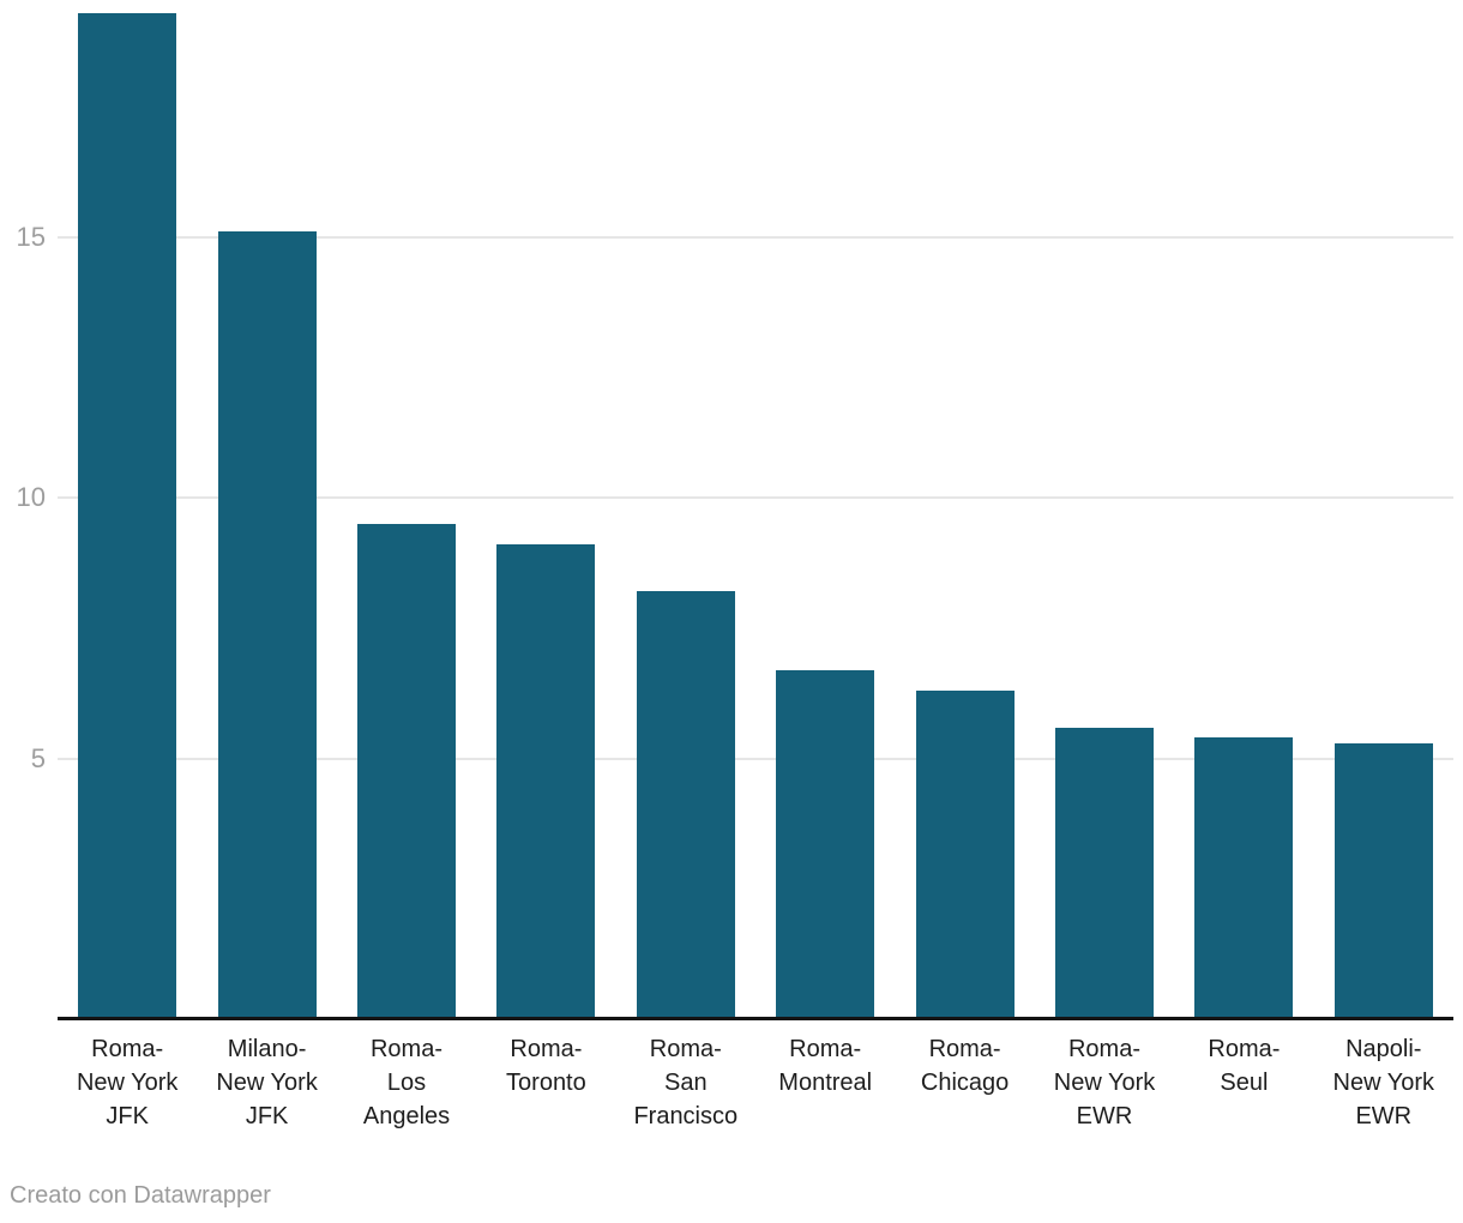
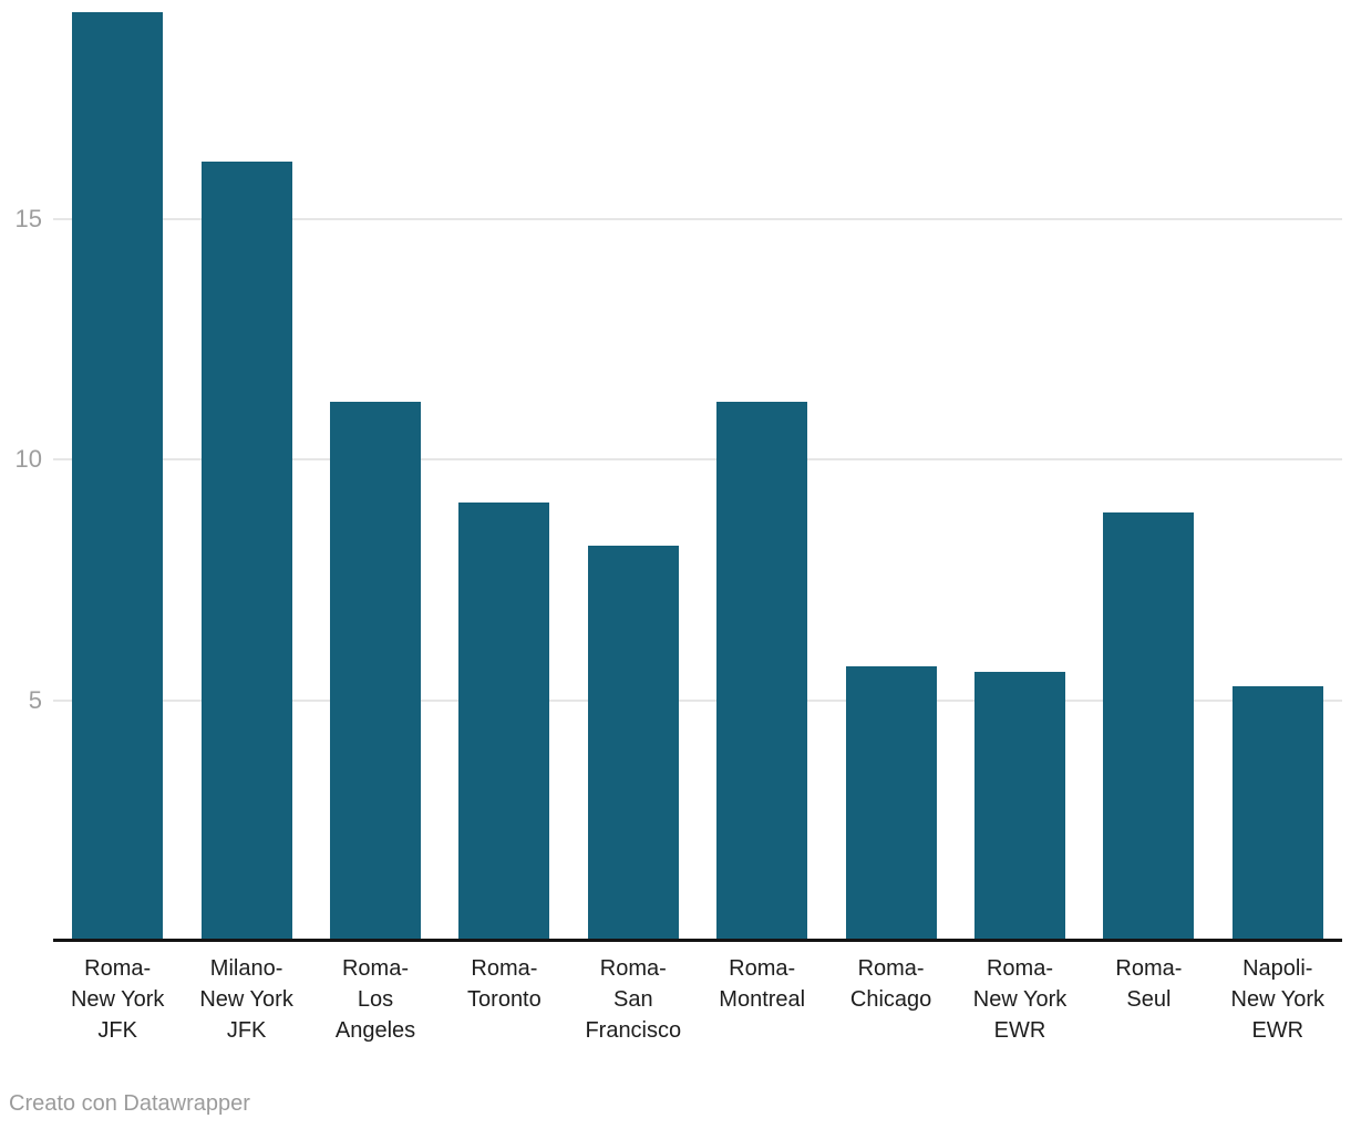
Milano-New York JFK: 15.1 -> 16.2
Roma-Los Angeles: 9.5 -> 11.2
Roma-Montreal: 6.7 -> 11.2
Roma-Chicago: 6.3 -> 5.7
Roma-Seul: 5.4 -> 8.9
